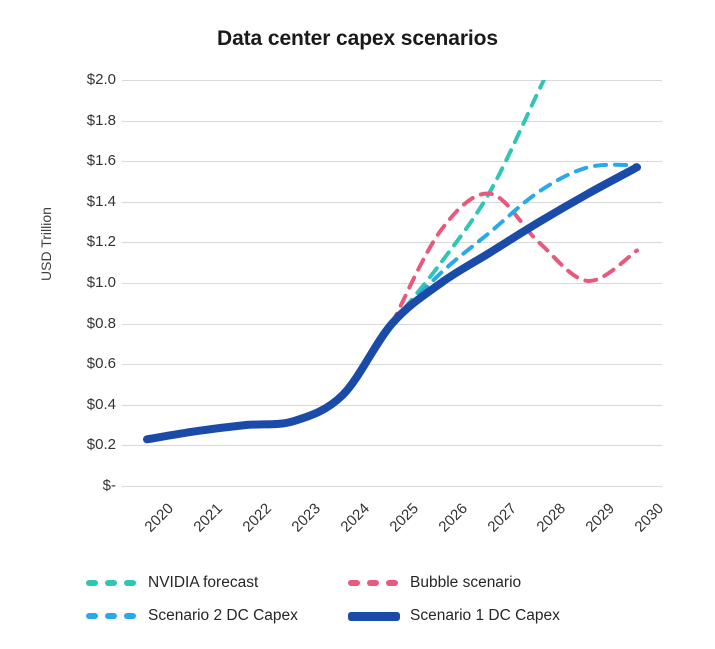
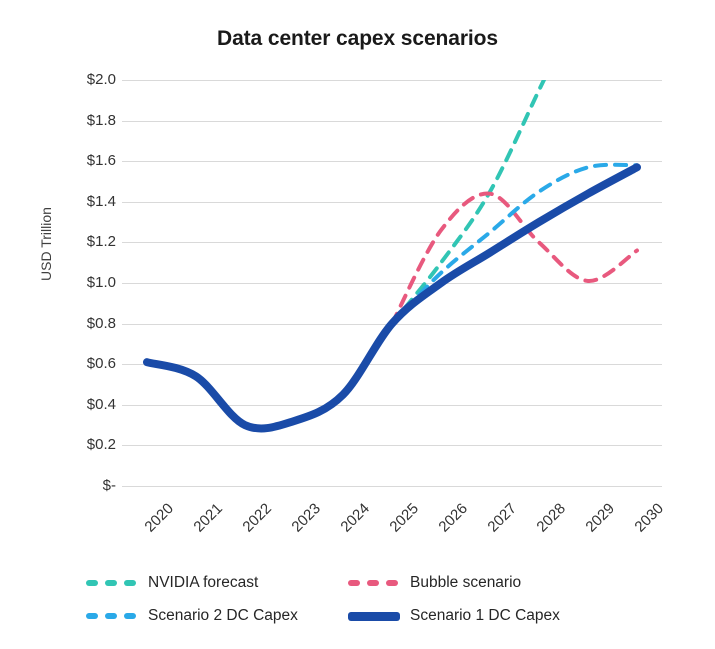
Scenario 1 DC Capex/2020: $0.23 -> $0.61
Scenario 1 DC Capex/2021: $0.27 -> $0.54
